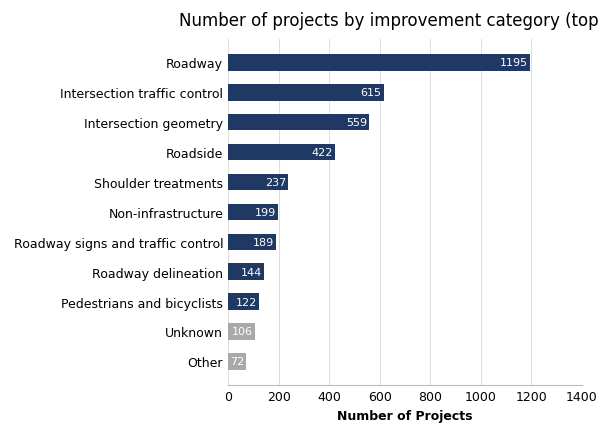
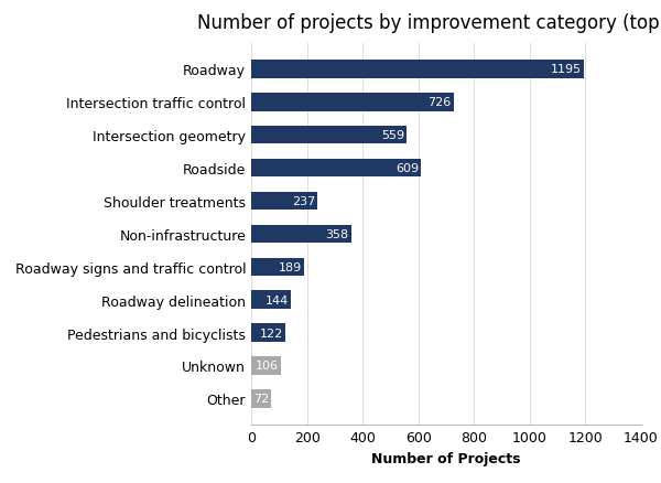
Intersection traffic control: 615 -> 726
Roadside: 422 -> 609
Non-infrastructure: 199 -> 358
